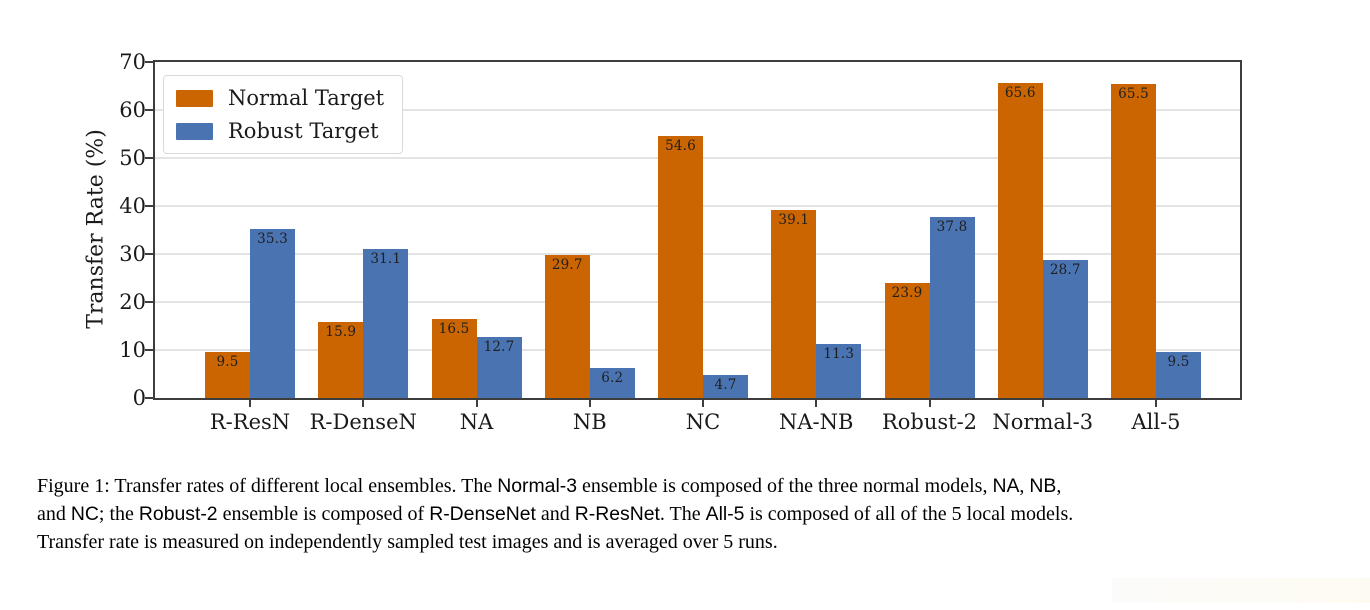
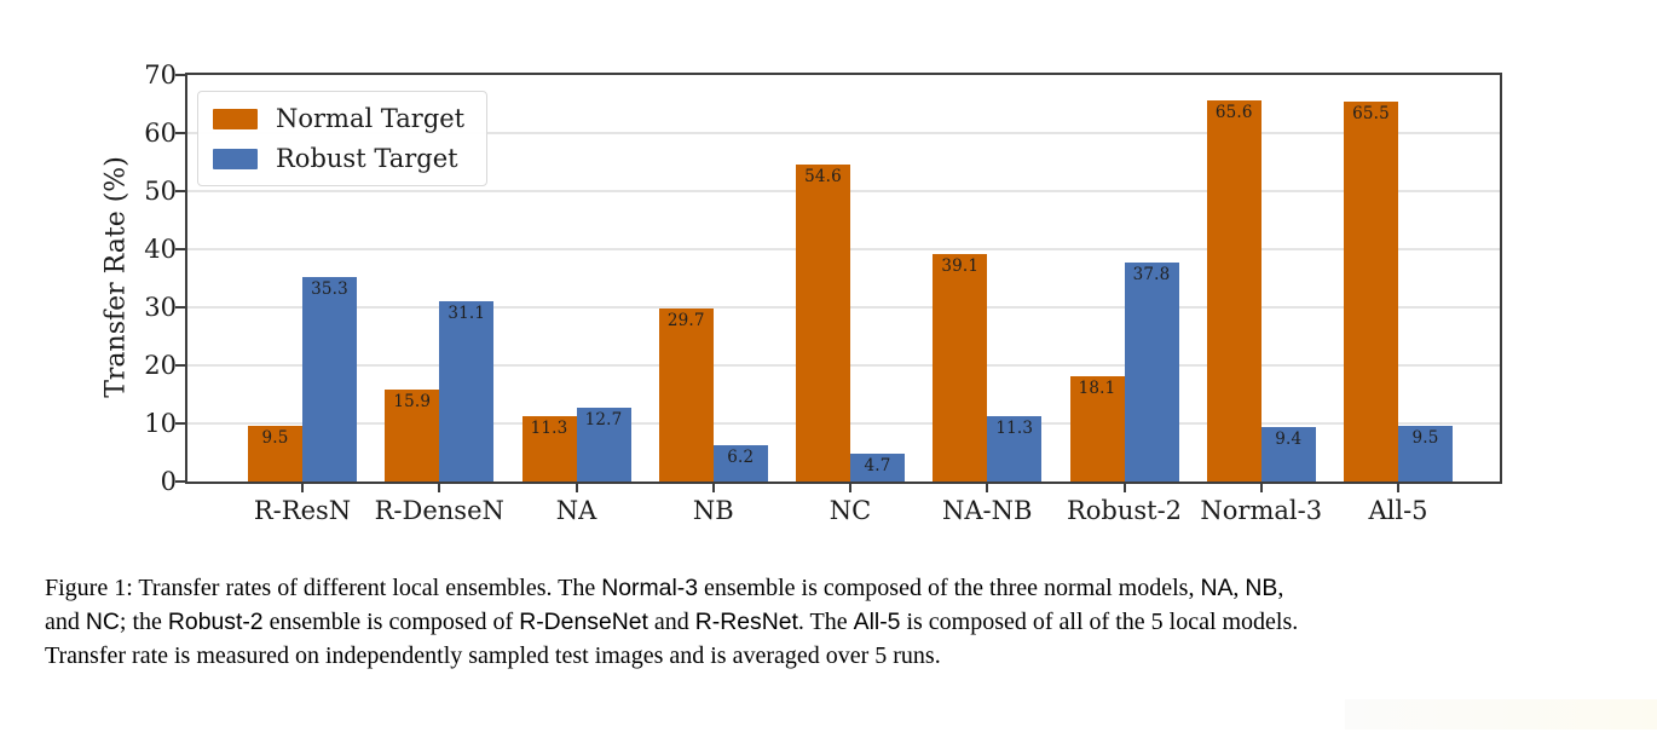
Normal Target/NA: 16.5 -> 11.3
Normal Target/Robust-2: 23.9 -> 18.1
Robust Target/Normal-3: 28.7 -> 9.4
